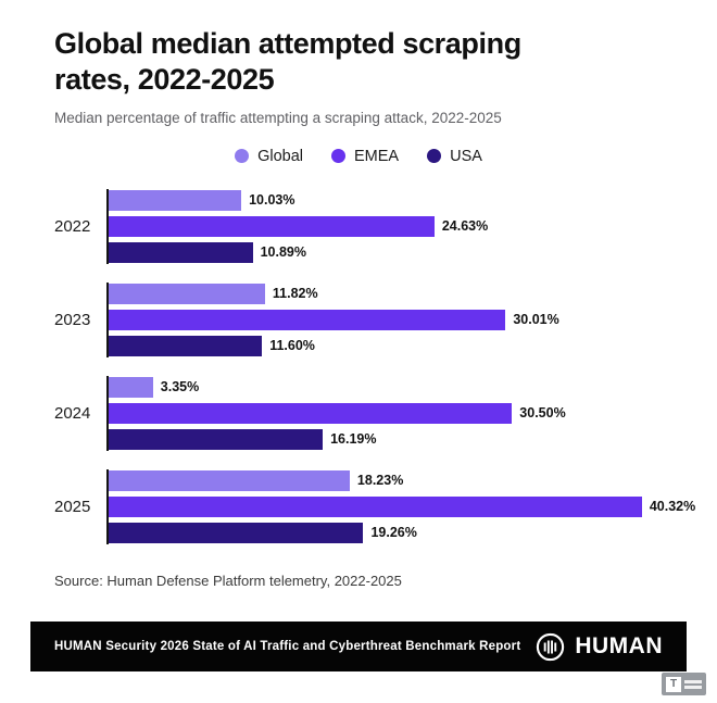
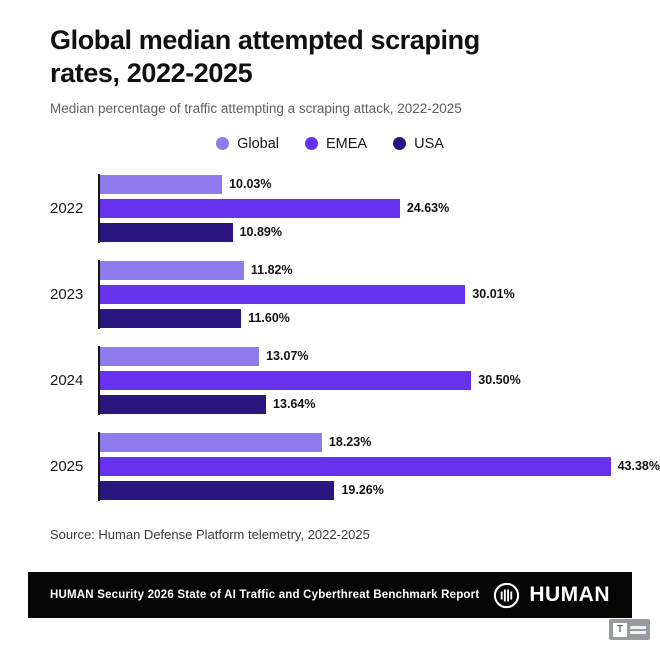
Global/2024: 3.35% -> 13.07%
USA/2024: 16.19% -> 13.64%
EMEA/2025: 40.32% -> 43.38%
